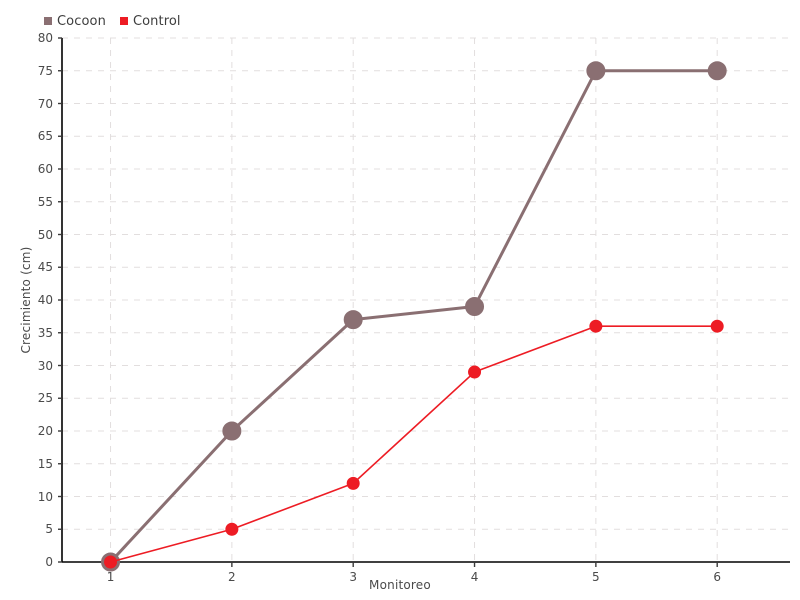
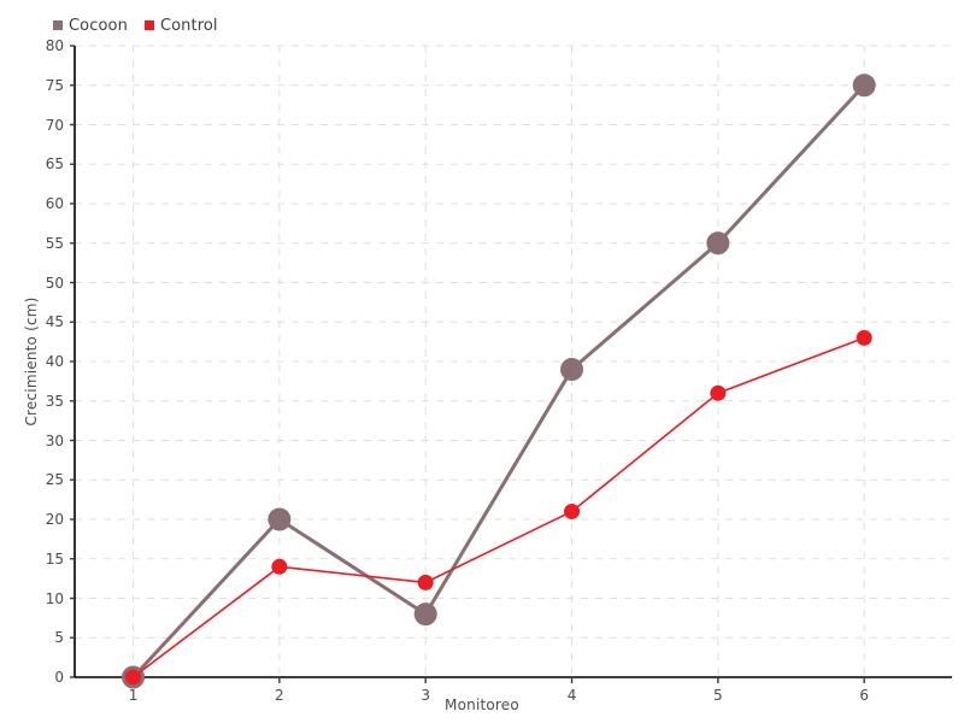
Control/2: 5 -> 14
Cocoon/3: 37 -> 8
Control/4: 29 -> 21
Cocoon/5: 75 -> 55
Control/6: 36 -> 43
